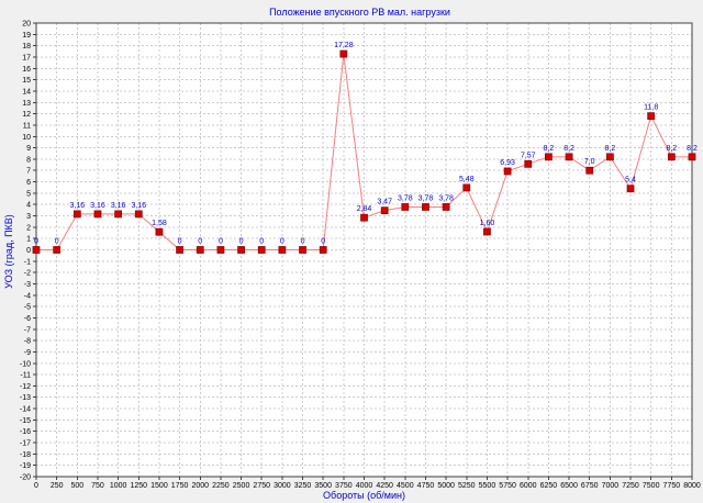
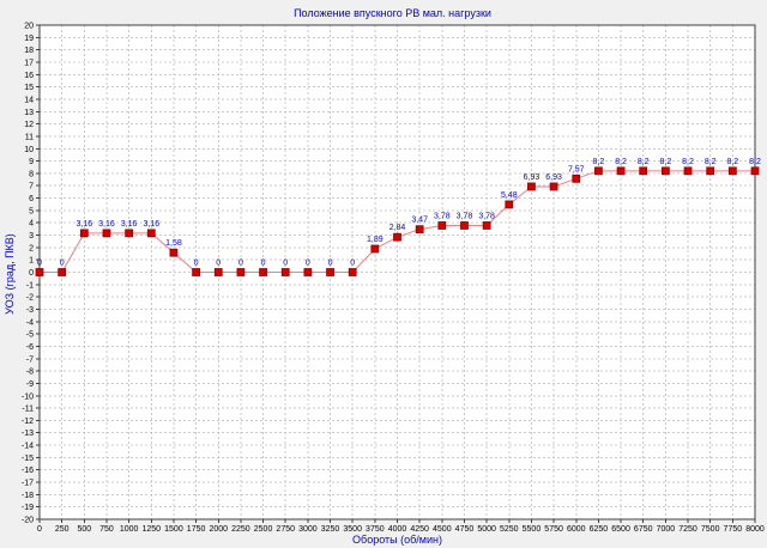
3750: 17,28 -> 1,89
5500: 1,60 -> 6,93
6750: 7,0 -> 8,2
7250: 5,4 -> 8,2
7500: 11,8 -> 8,2
